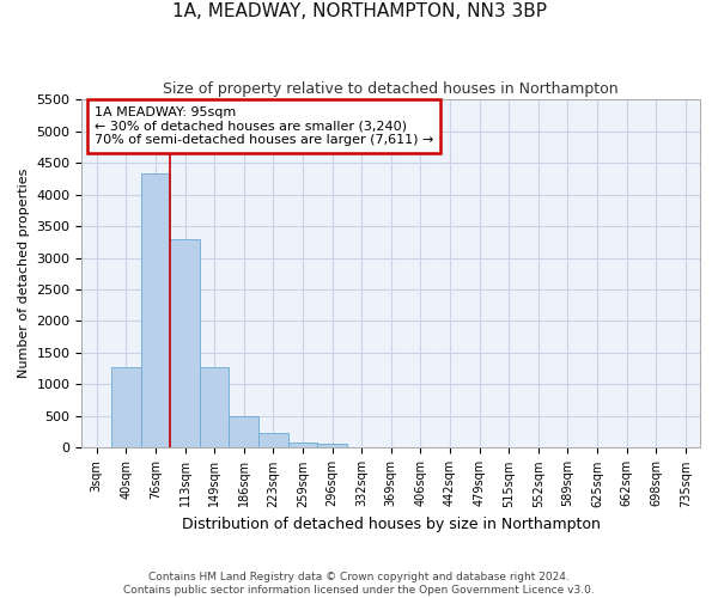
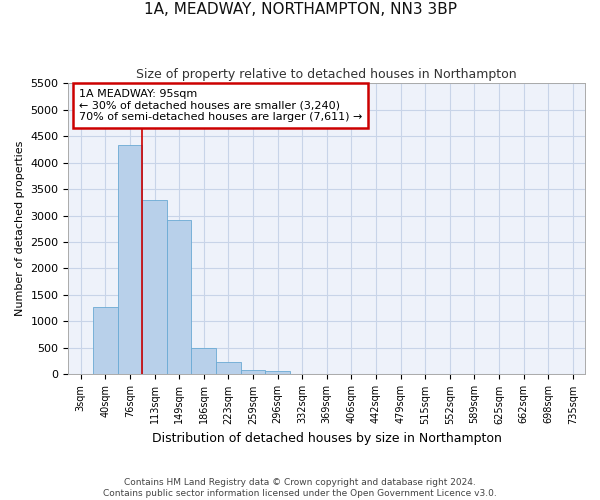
149sqm: 1280 -> 2920
